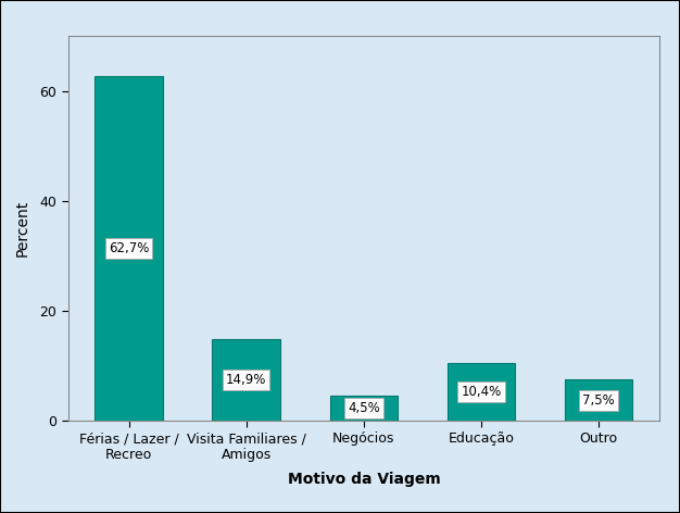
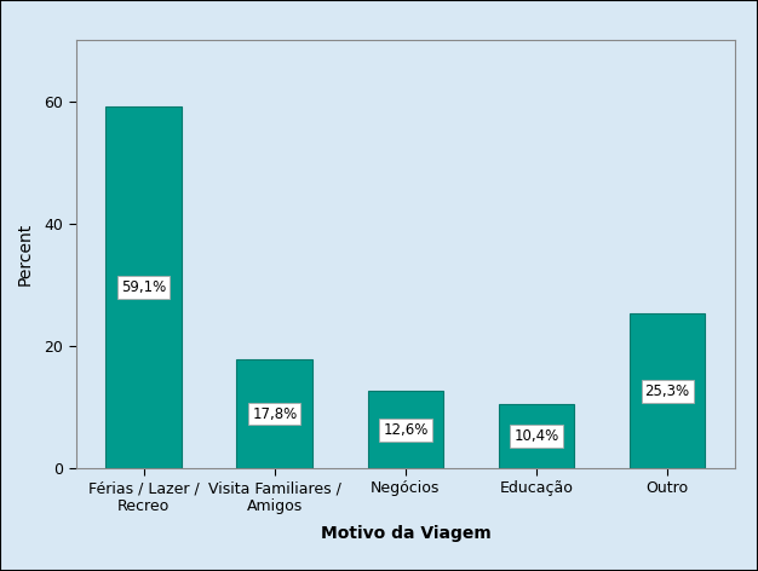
Férias / Lazer / Recreo: 62,7% -> 59,1%
Visita Familiares / Amigos: 14,9% -> 17,8%
Negócios: 4,5% -> 12,6%
Outro: 7,5% -> 25,3%
